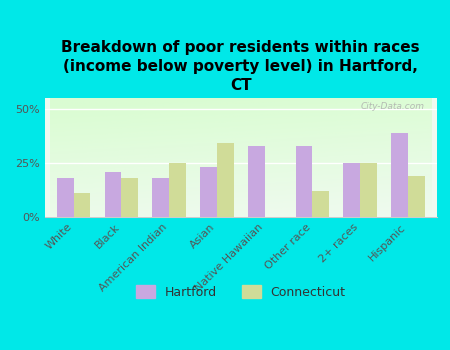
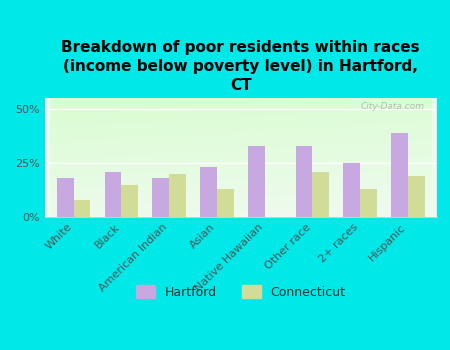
Connecticut/White: 11% -> 8%
Connecticut/Black: 18% -> 15%
Connecticut/American Indian: 25% -> 20%
Connecticut/Asian: 34% -> 13%
Connecticut/Other race: 12% -> 21%
Connecticut/2+ races: 25% -> 13%
